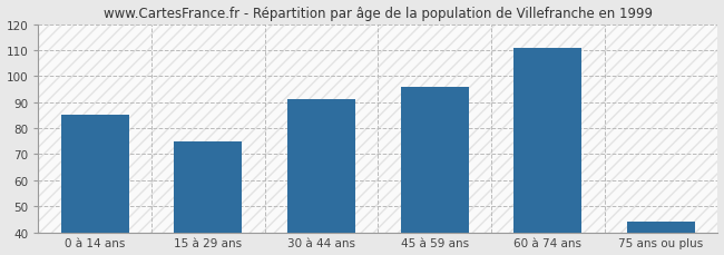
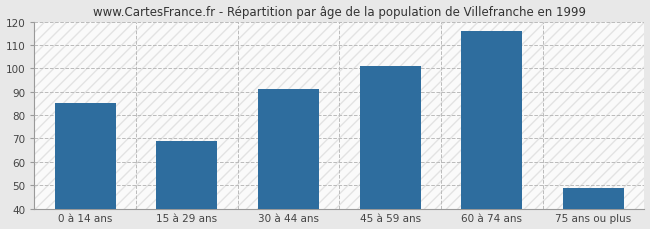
15 à 29 ans: 75 -> 69
45 à 59 ans: 96 -> 101
60 à 74 ans: 111 -> 116
75 ans ou plus: 44 -> 49
